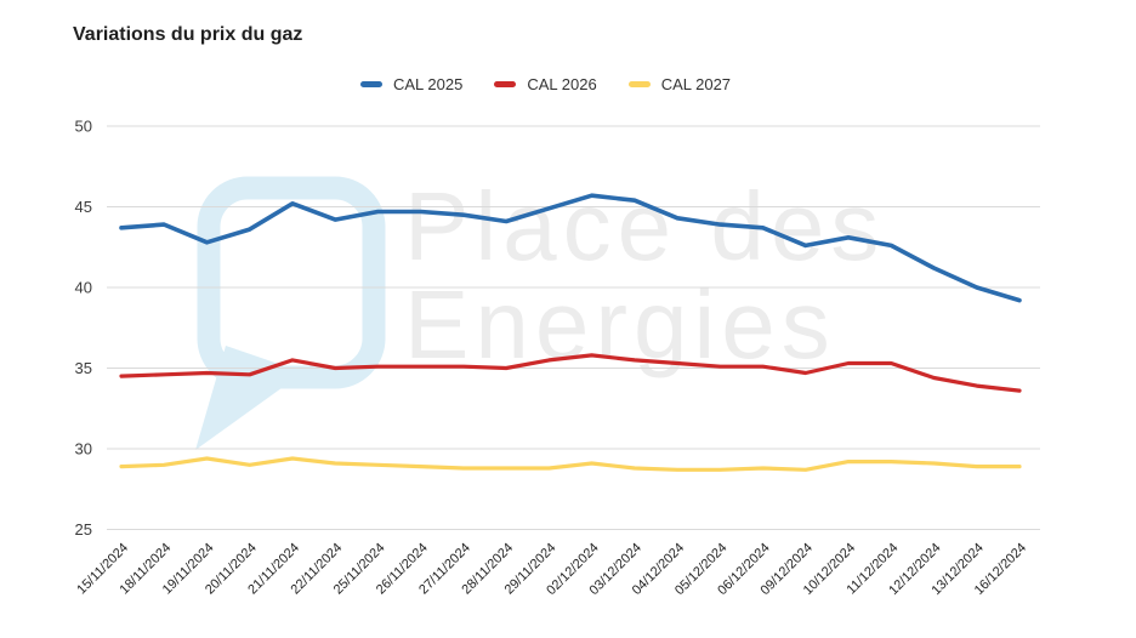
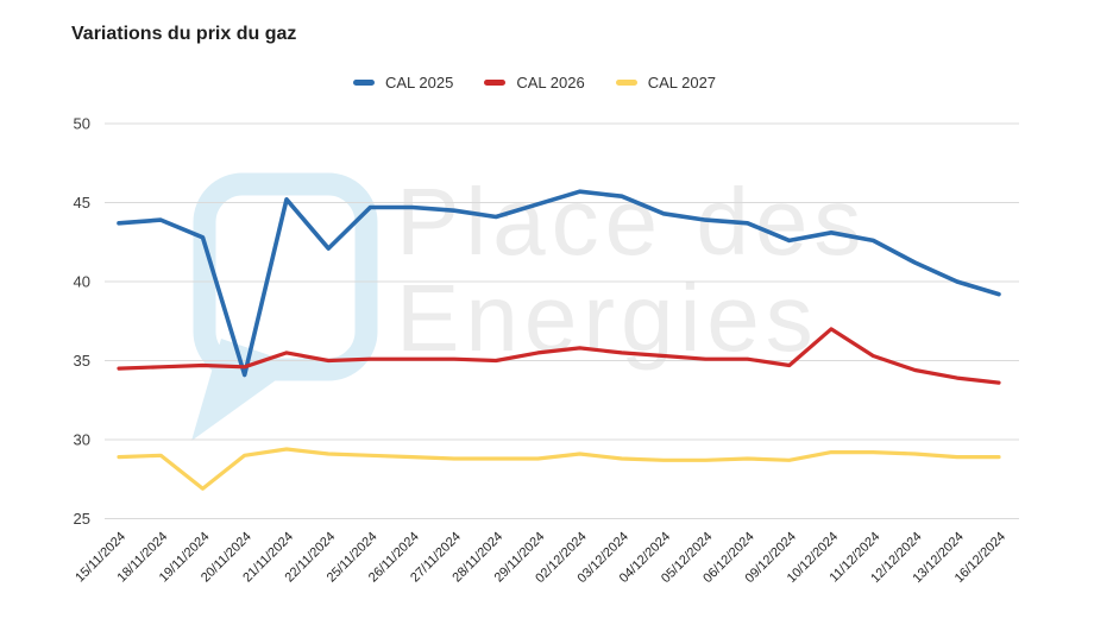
CAL 2027/19/11/2024: 29.4 -> 26.9
CAL 2025/20/11/2024: 43.6 -> 34.1
CAL 2025/22/11/2024: 44.2 -> 42.1
CAL 2026/10/12/2024: 35.3 -> 37.0
